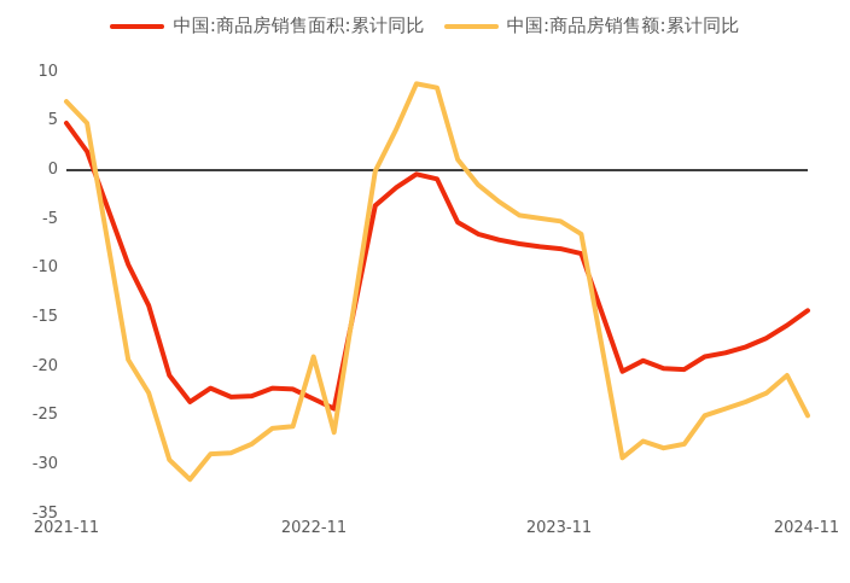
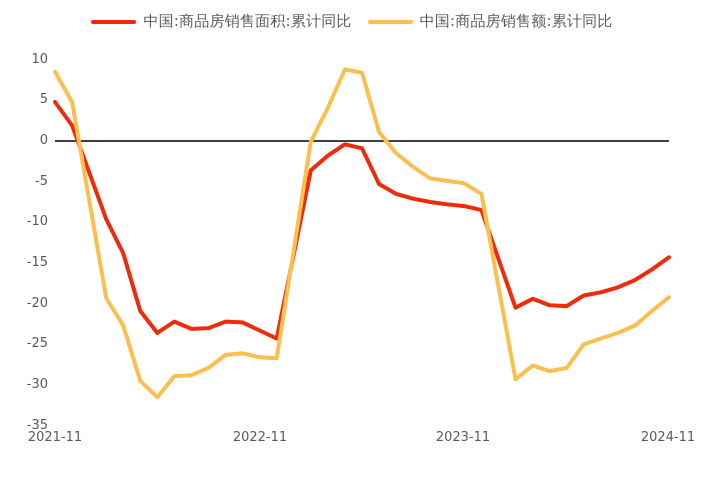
中国:商品房销售额:累计同比/2021-11: 7 -> 8
中国:商品房销售额:累计同比/2022-11: -19 -> -27
中国:商品房销售额:累计同比/2024-11: -25 -> -19
